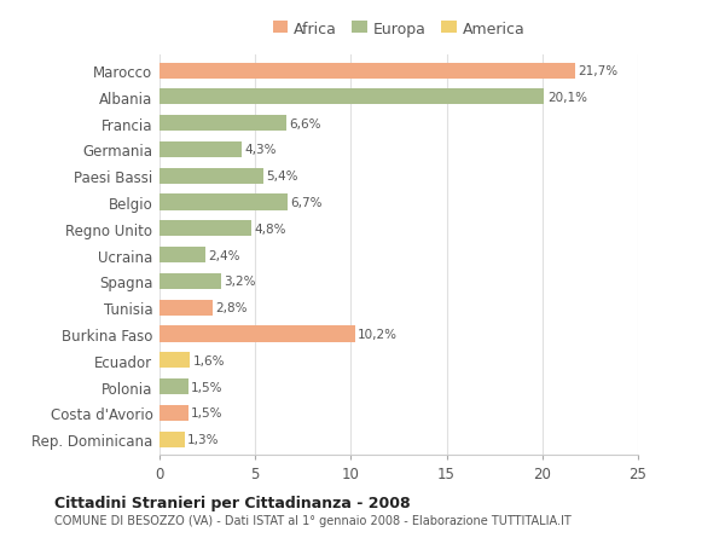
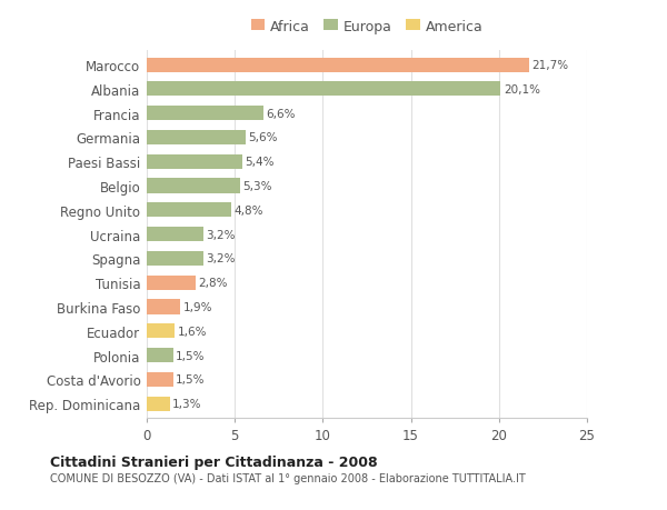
Germania: 4,3% -> 5,6%
Belgio: 6,7% -> 5,3%
Ucraina: 2,4% -> 3,2%
Burkina Faso: 10,2% -> 1,9%
